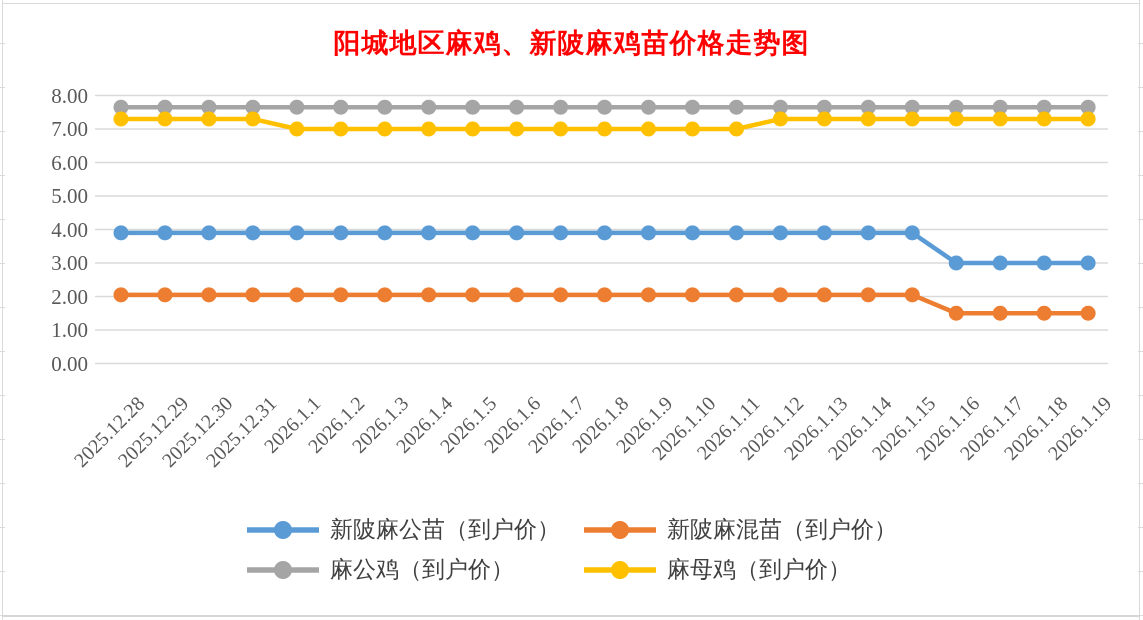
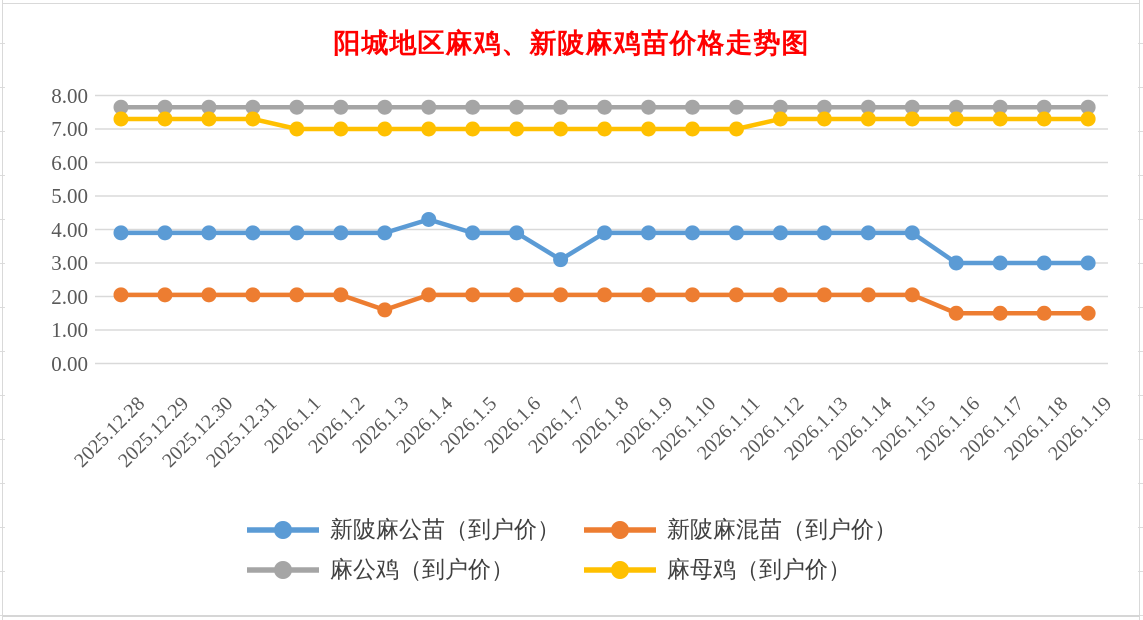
新陂麻混苗（到户价）/2026.1.3: 2.0 -> 1.6
新陂麻公苗（到户价）/2026.1.4: 3.9 -> 4.3
新陂麻公苗（到户价）/2026.1.7: 3.9 -> 3.1
